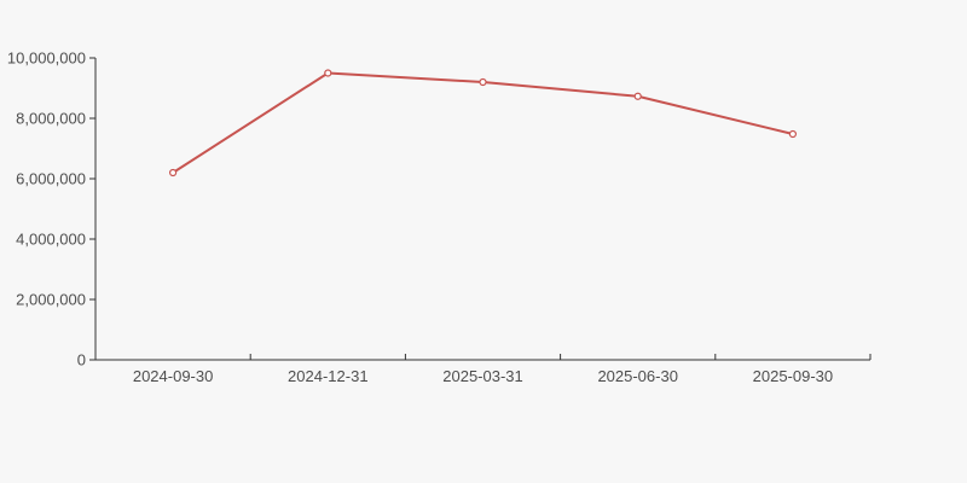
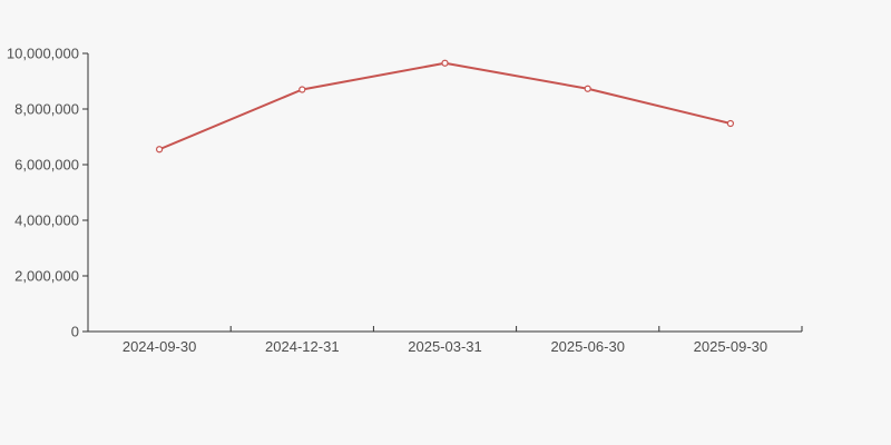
2024-09-30: 6200000 -> 6600000
2024-12-31: 9500000 -> 8700000
2025-03-31: 9200000 -> 9600000
